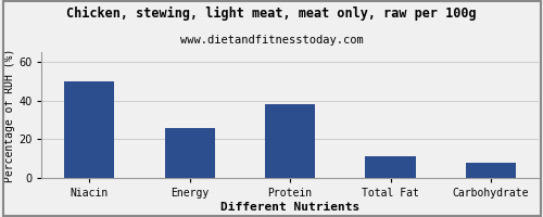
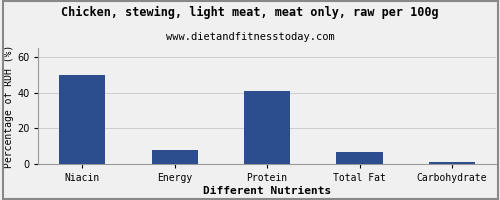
Energy: 26 -> 8
Protein: 38 -> 41
Total Fat: 11 -> 7
Carbohydrate: 8 -> 1
